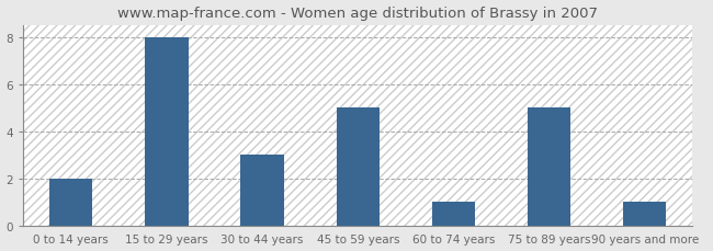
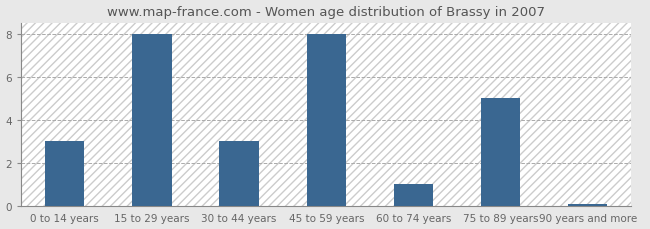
0 to 14 years: 2.00 -> 3.00
45 to 59 years: 5.00 -> 8.00
90 years and more: 1.00 -> 0.07
